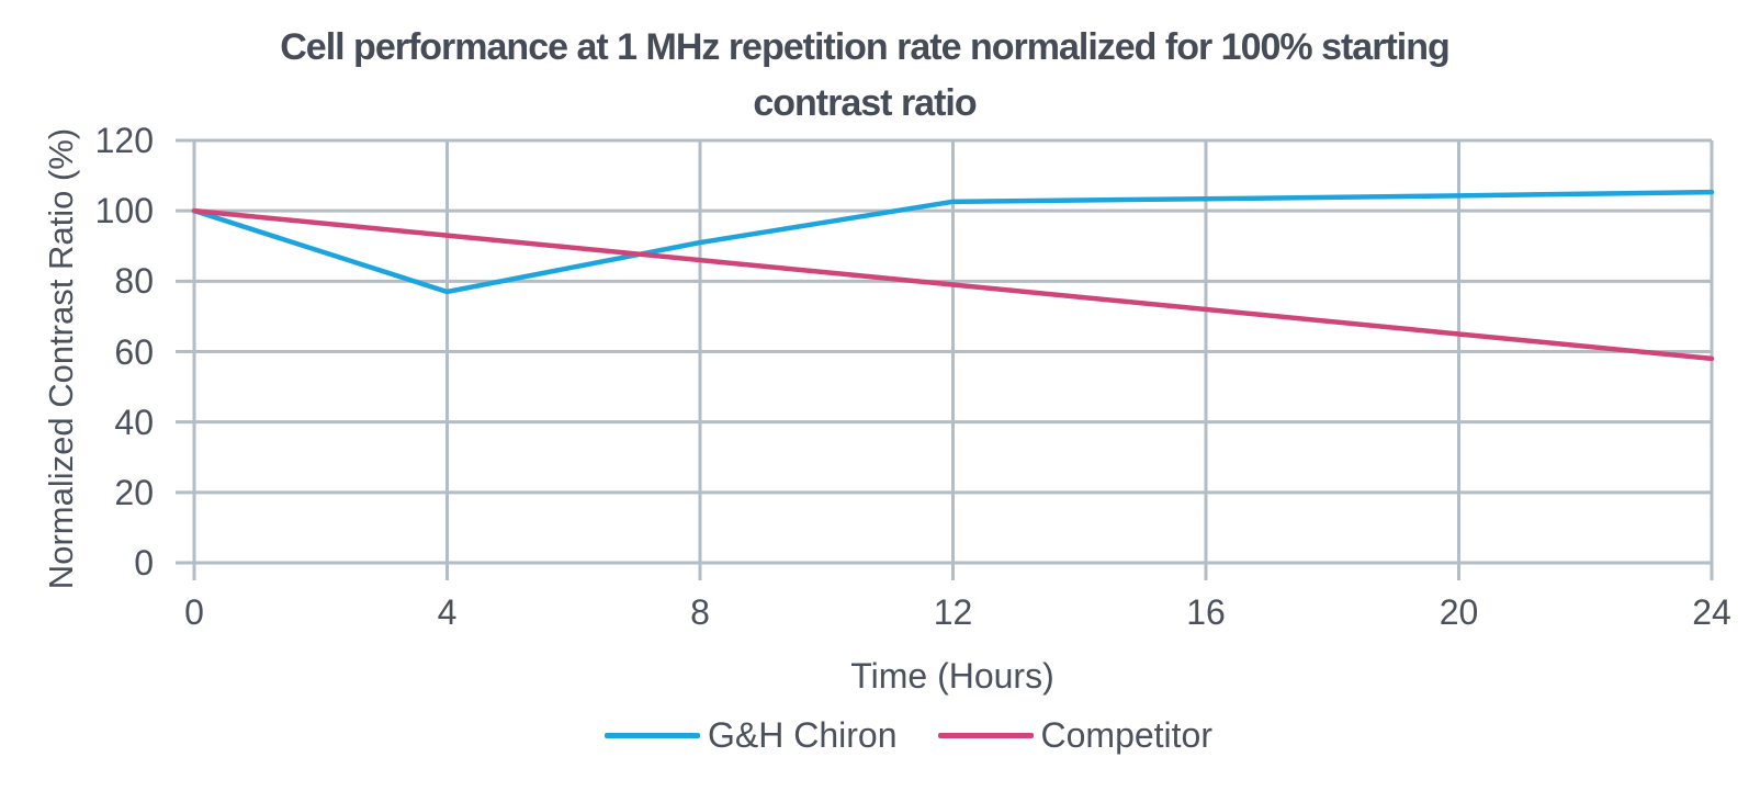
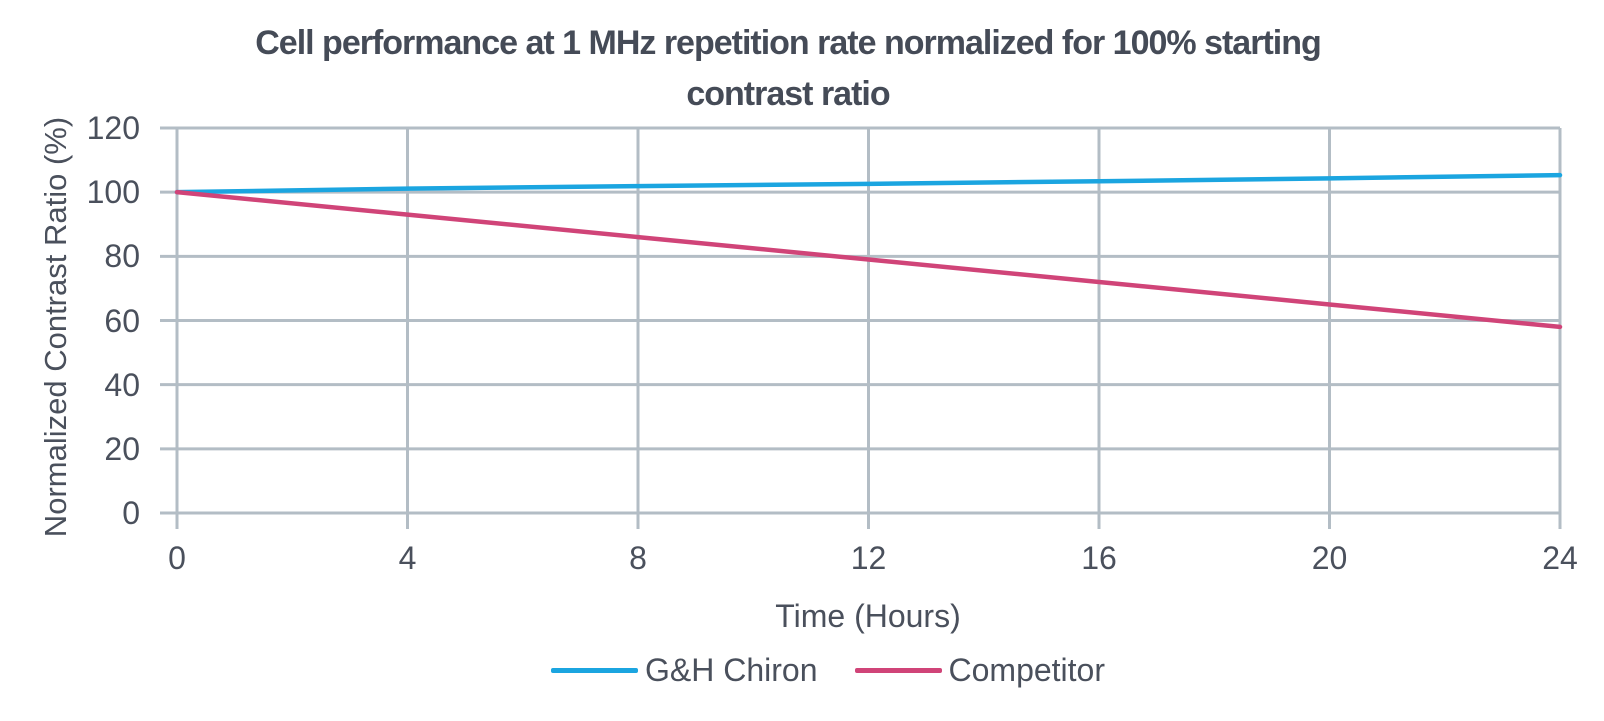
G&H Chiron/4: 77 -> 101
G&H Chiron/8: 91 -> 102
